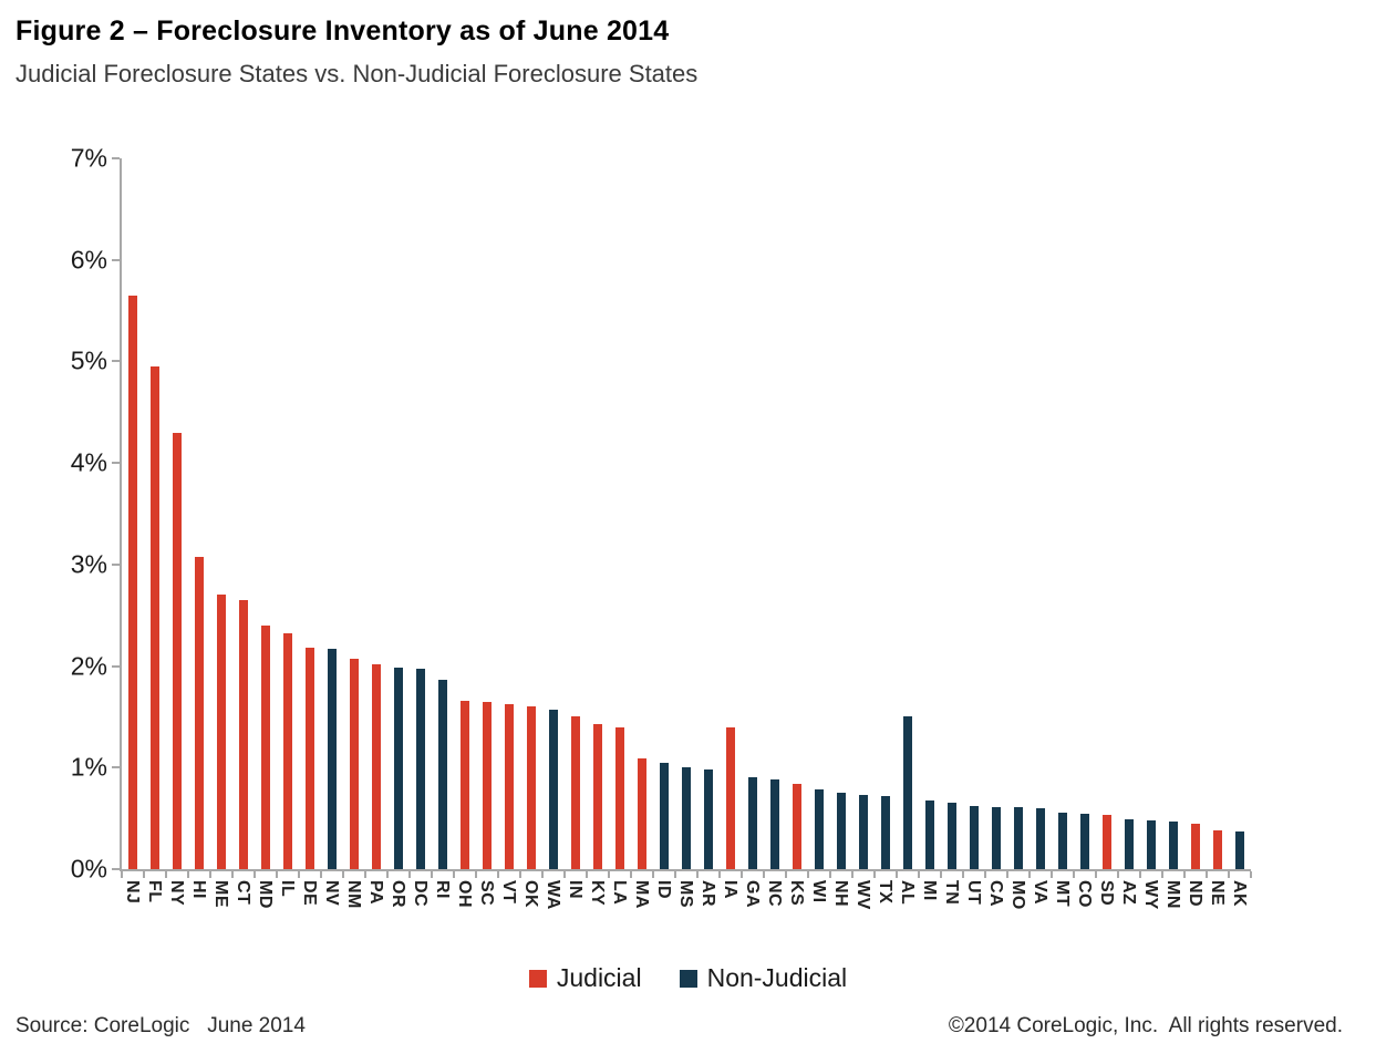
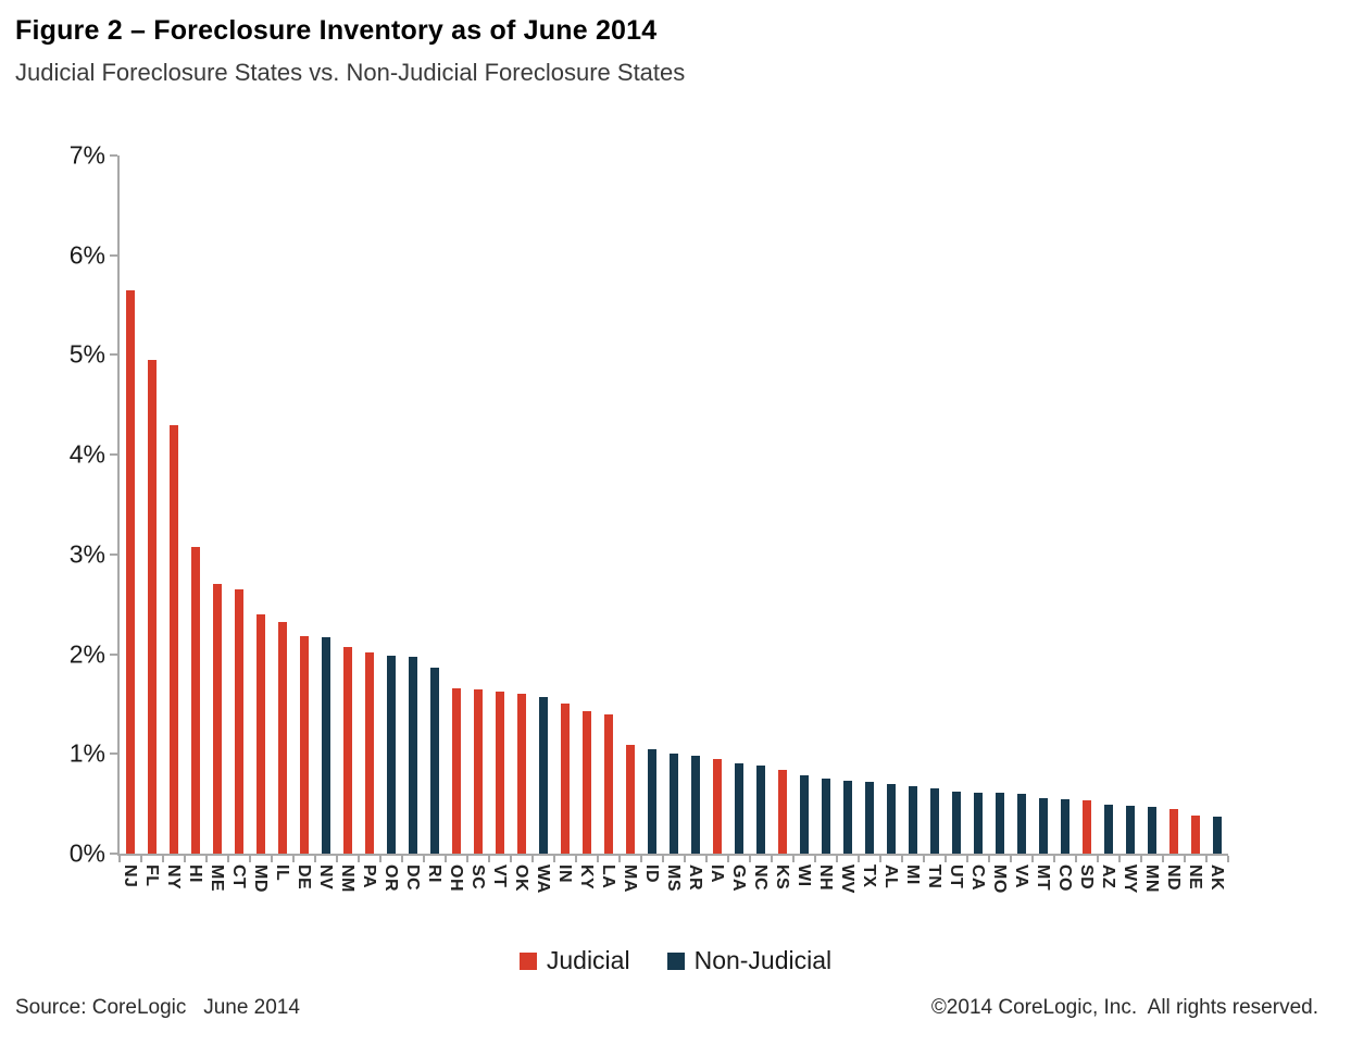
IA: 1.4% -> 0.9%
AL: 1.5% -> 0.7%
